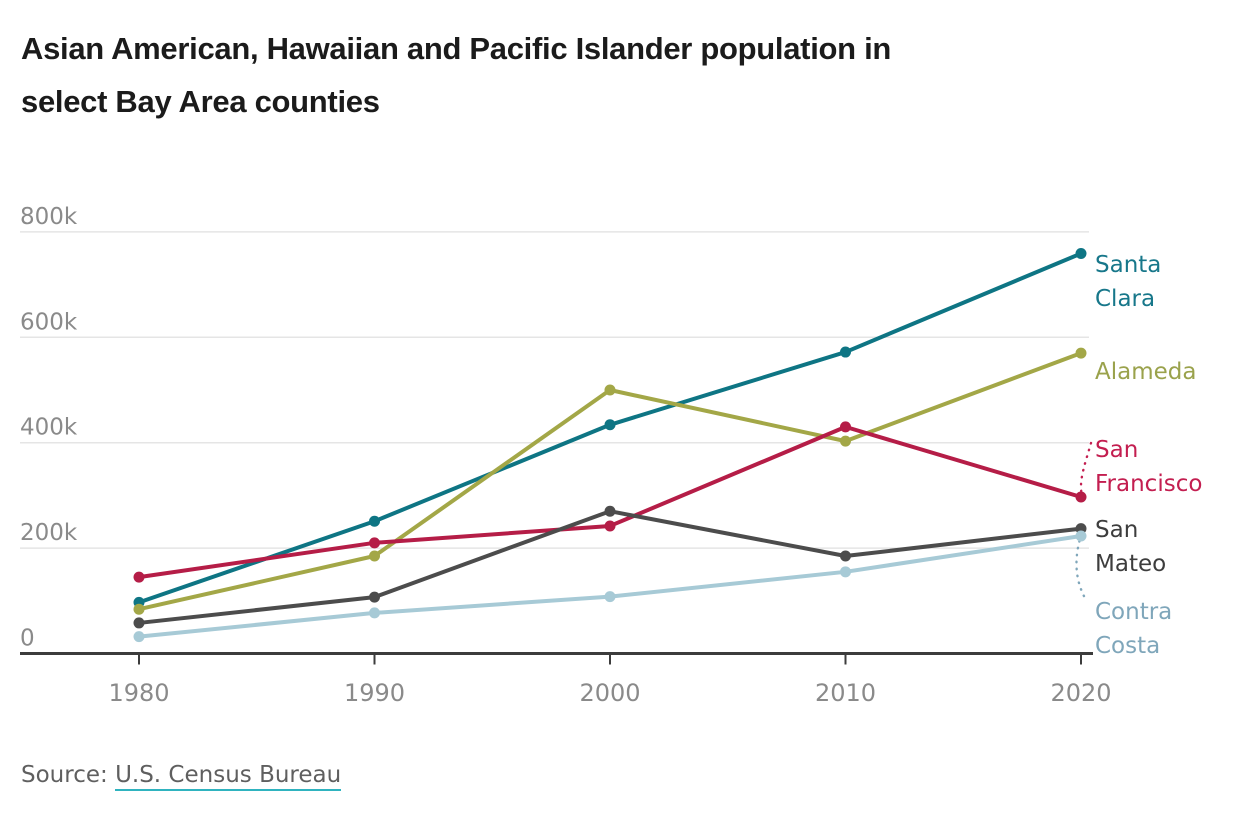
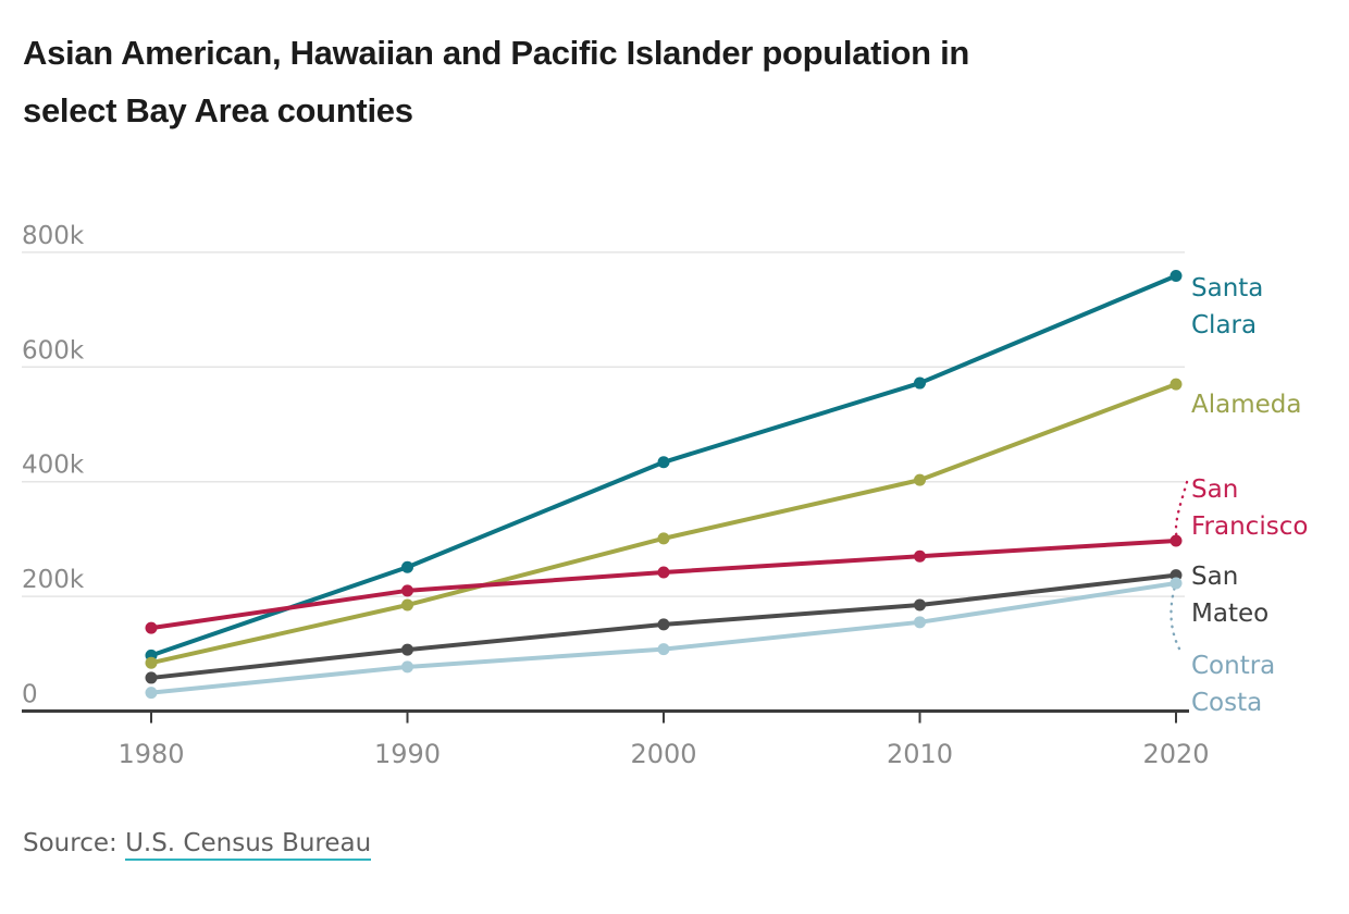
Alameda/2000: 500k -> 300k
San Mateo/2000: 270k -> 150k
San Francisco/2010: 430k -> 270k
